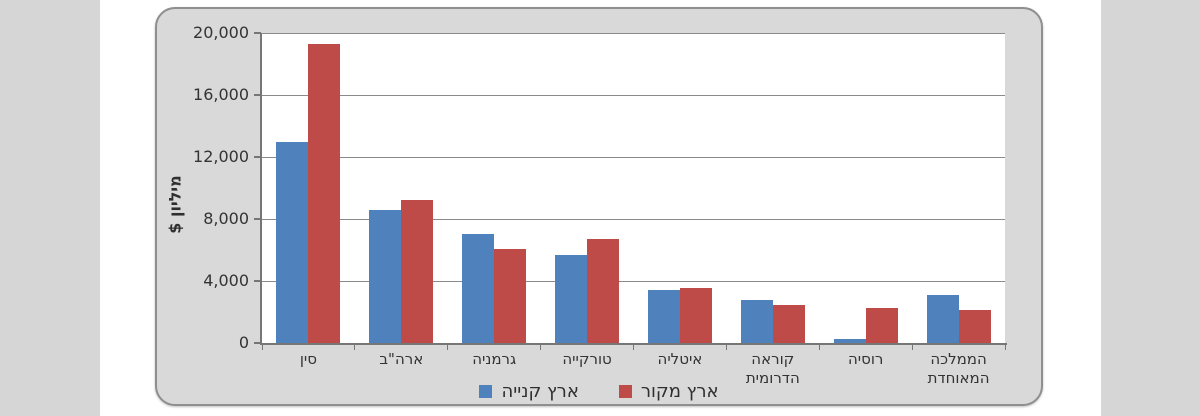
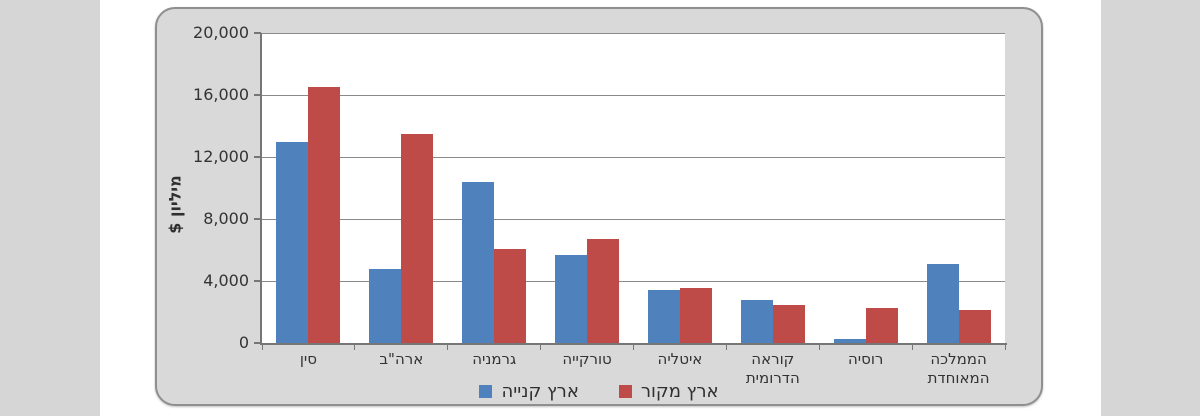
ארץ מקור/סין: 19300 -> 16500
ארץ קנייה/ארה"ב: 8600 -> 4800
ארץ מקור/ארה"ב: 9200 -> 13500
ארץ קנייה/גרמניה: 7000 -> 10400
ארץ קנייה/הממלכה המאוחדת: 3100 -> 5100
